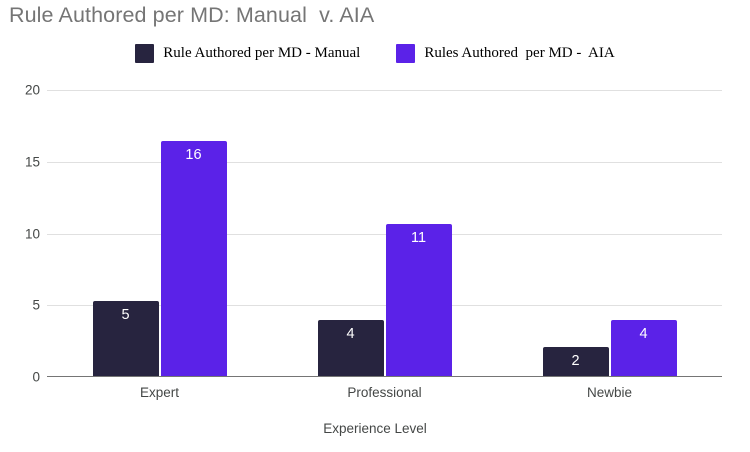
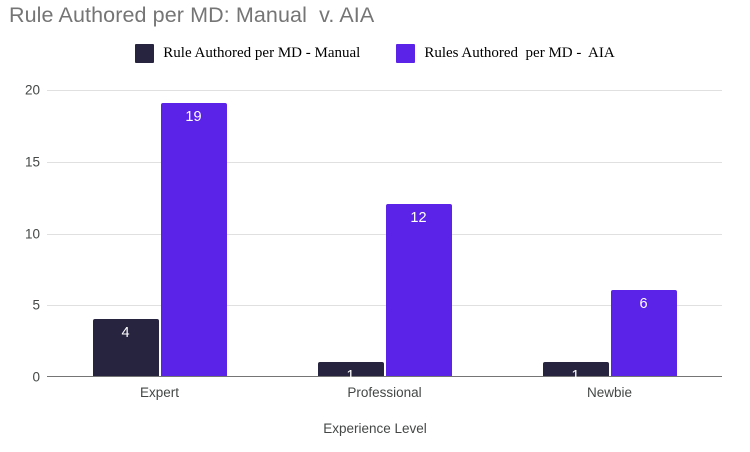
Rule Authored per MD - Manual/Expert: 5 -> 4
Rules Authored per MD - AIA/Expert: 16 -> 19
Rule Authored per MD - Manual/Professional: 4 -> 1
Rules Authored per MD - AIA/Professional: 11 -> 12
Rule Authored per MD - Manual/Newbie: 2 -> 1
Rules Authored per MD - AIA/Newbie: 4 -> 6
